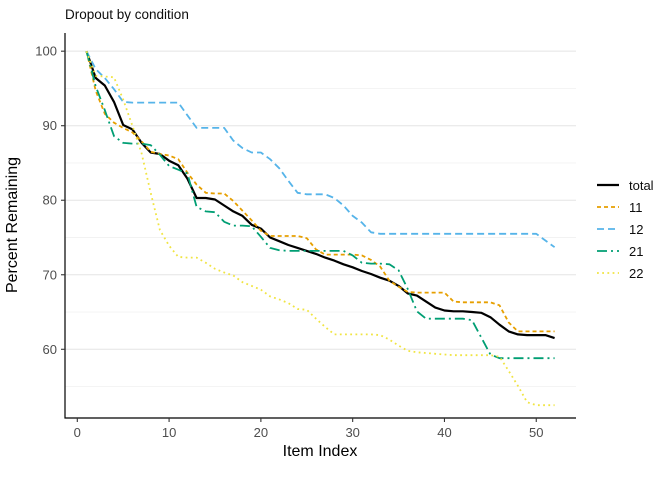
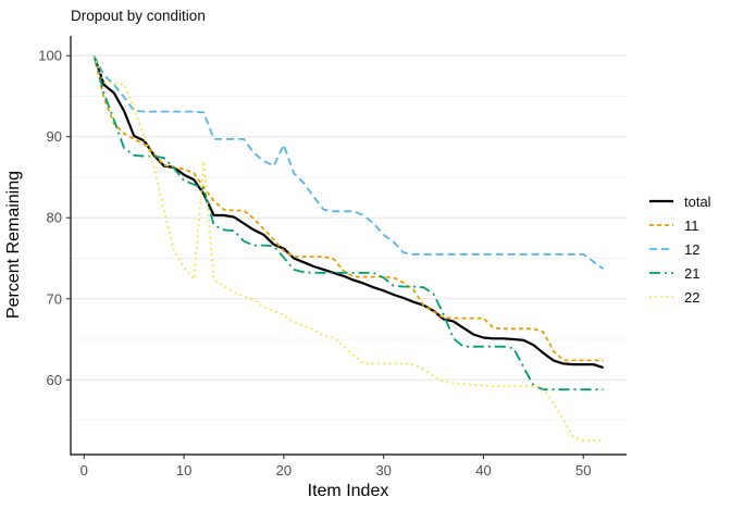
12/12: 91 -> 93
22/12: 72 -> 87
12/20: 86 -> 89
